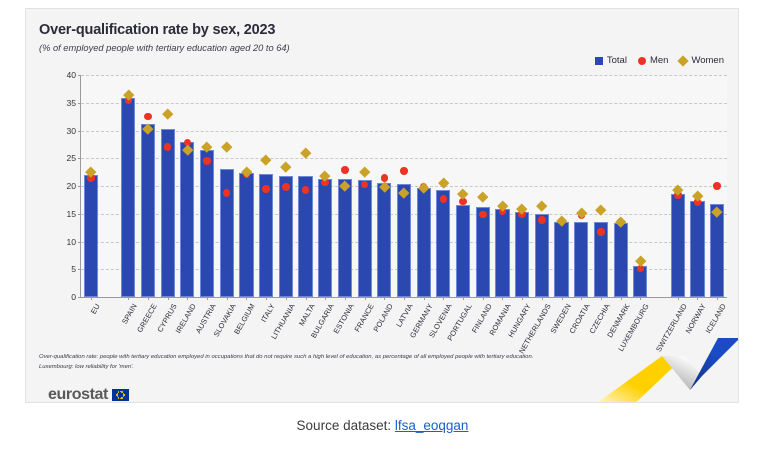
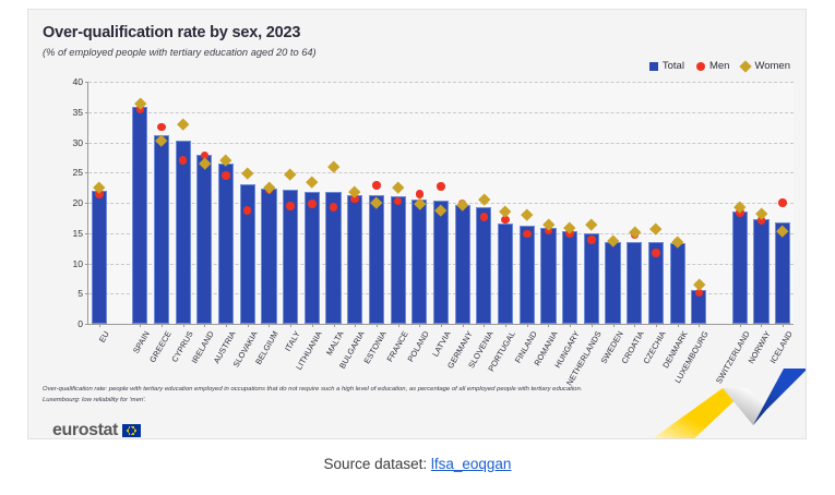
Women/SLOVAKIA: 27 -> 25
